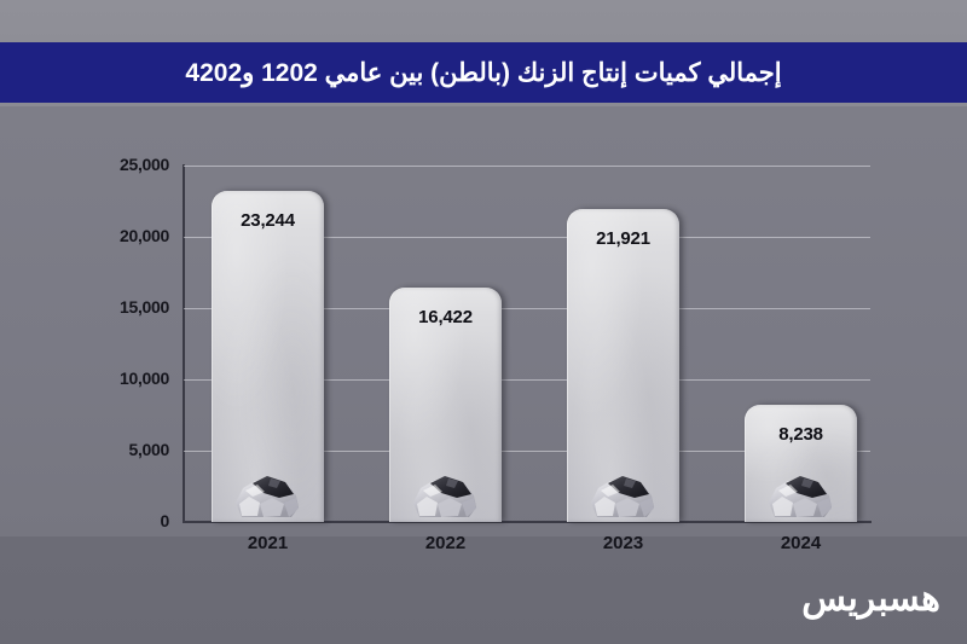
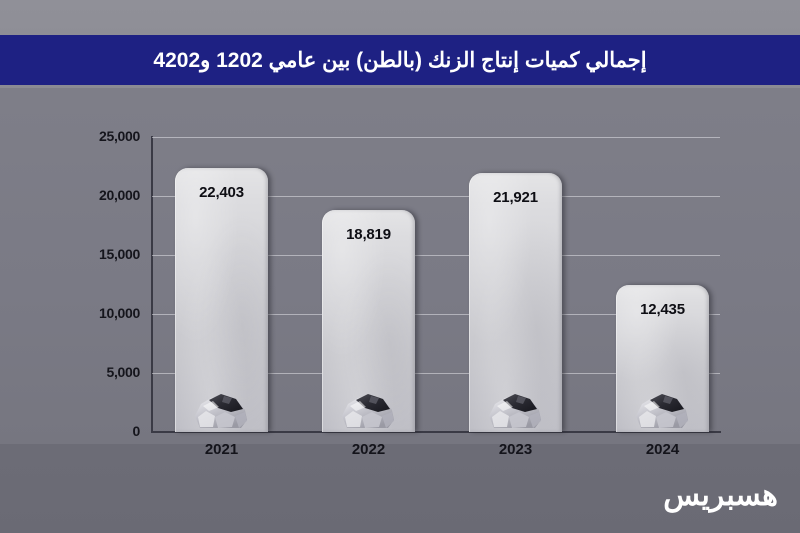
2021: 23,244 -> 22,403
2022: 16,422 -> 18,819
2024: 8,238 -> 12,435
